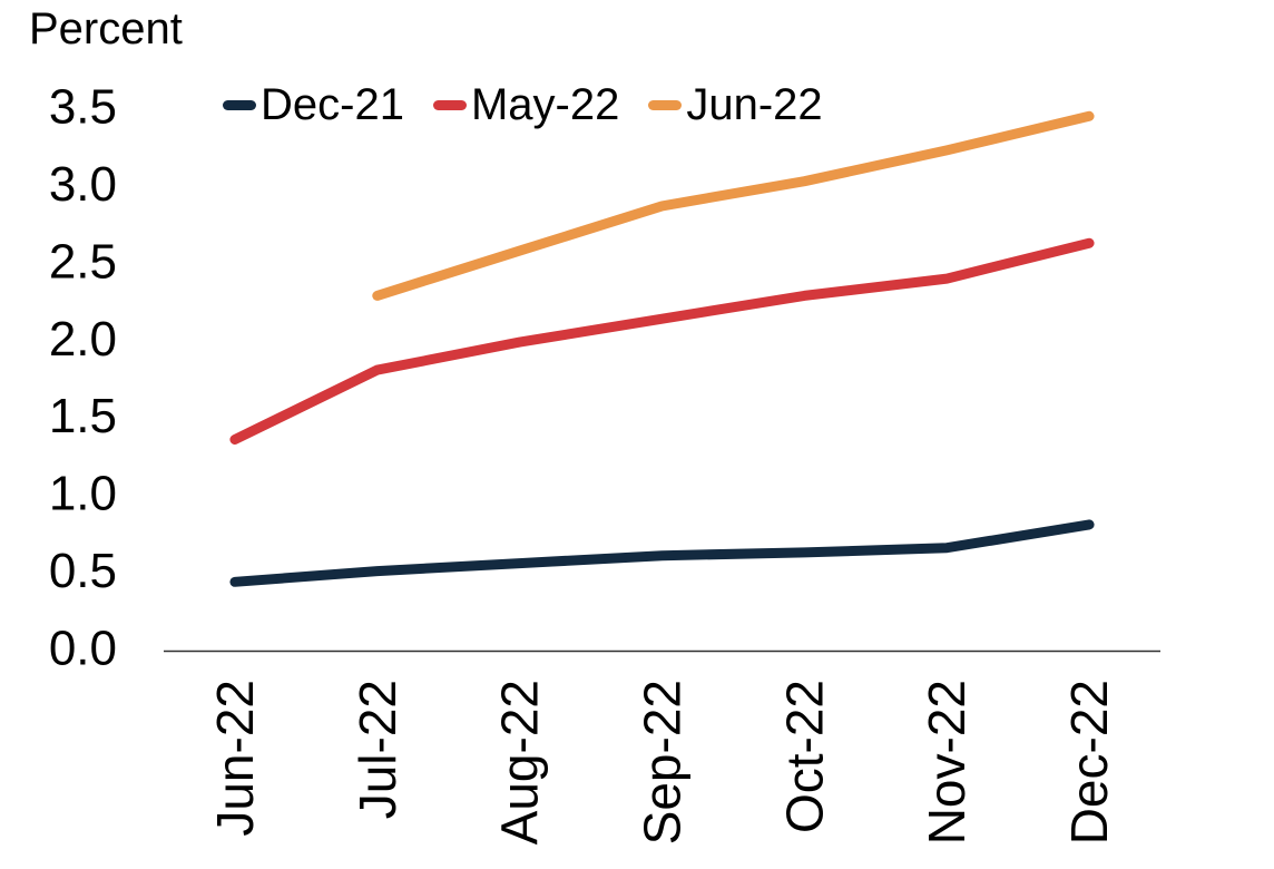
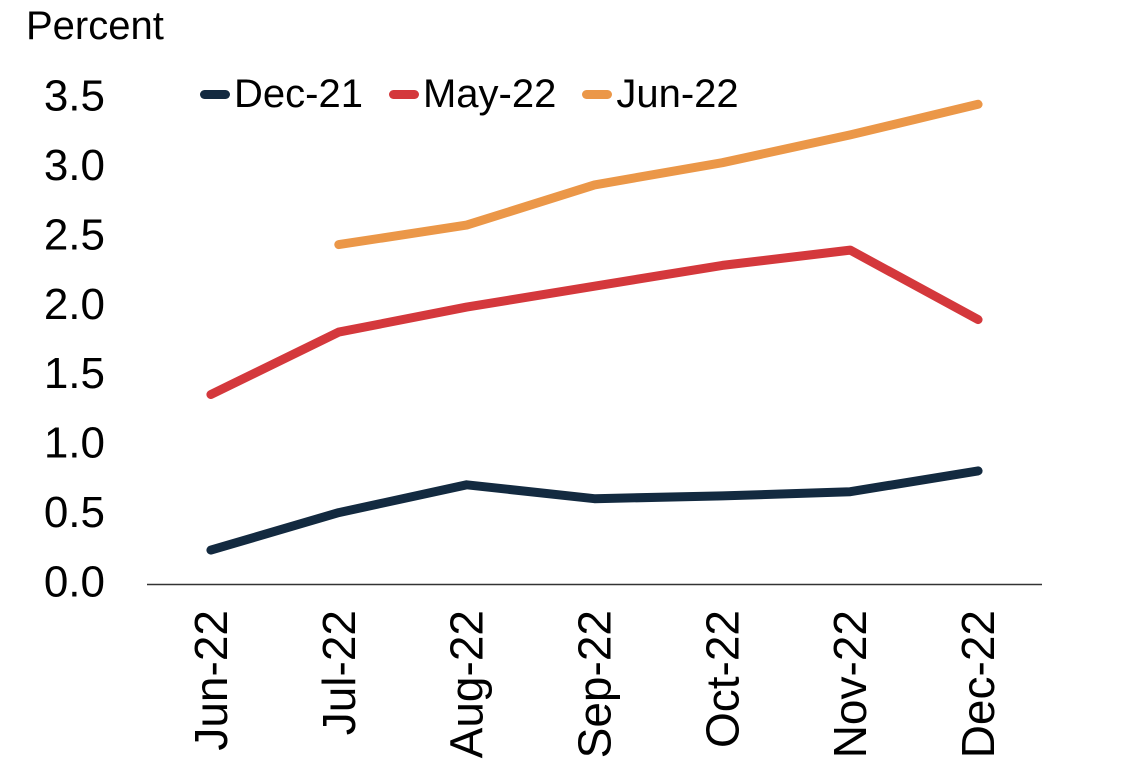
Dec-21/Jun-22: 0.43 -> 0.23
Jun-22/Jul-22: 2.28 -> 2.43
Dec-21/Aug-22: 0.55 -> 0.70
May-22/Dec-22: 2.62 -> 1.89
